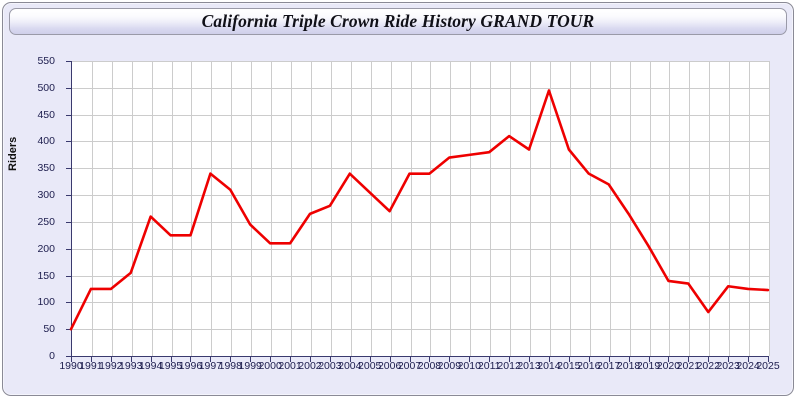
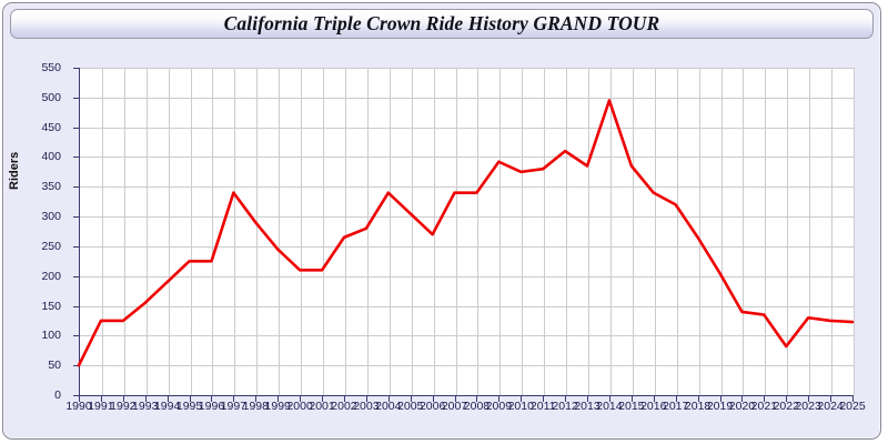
1994: 260 -> 190
1998: 310 -> 290
2009: 370 -> 390
